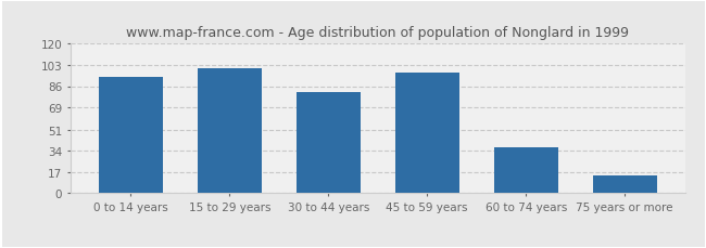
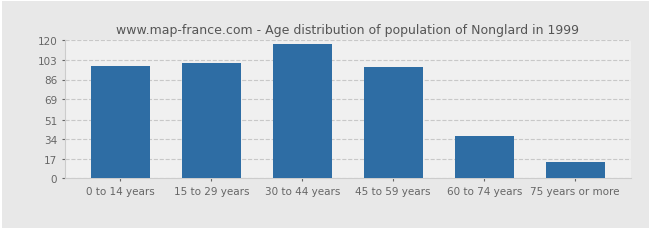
0 to 14 years: 93 -> 98
30 to 44 years: 81 -> 117
